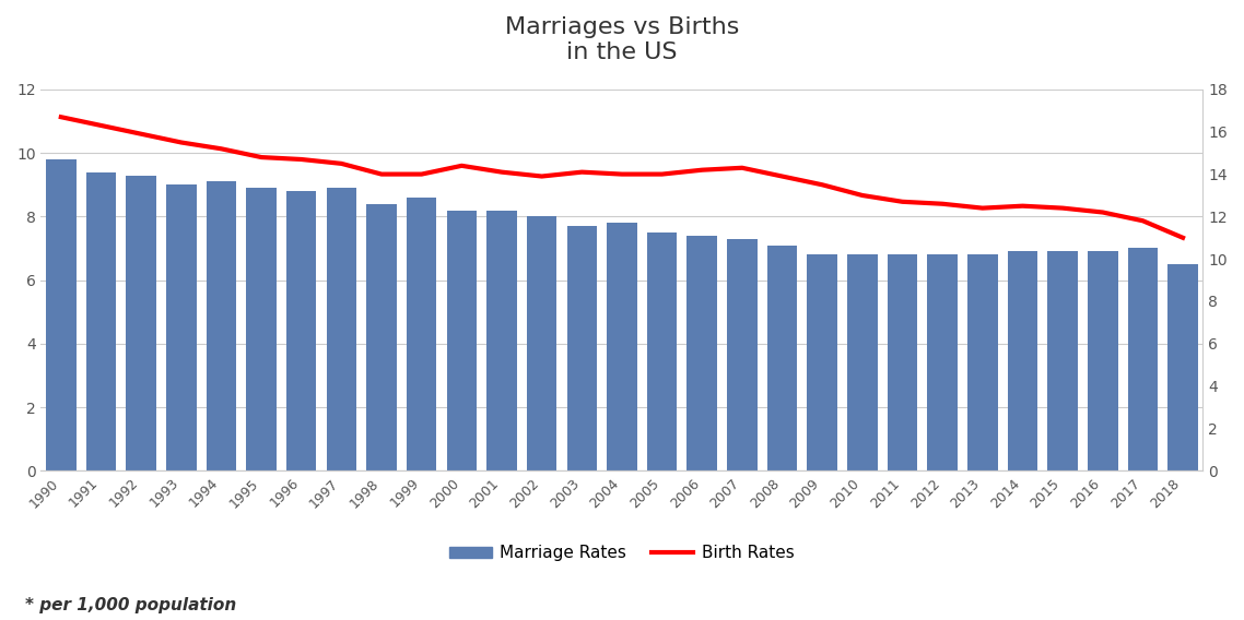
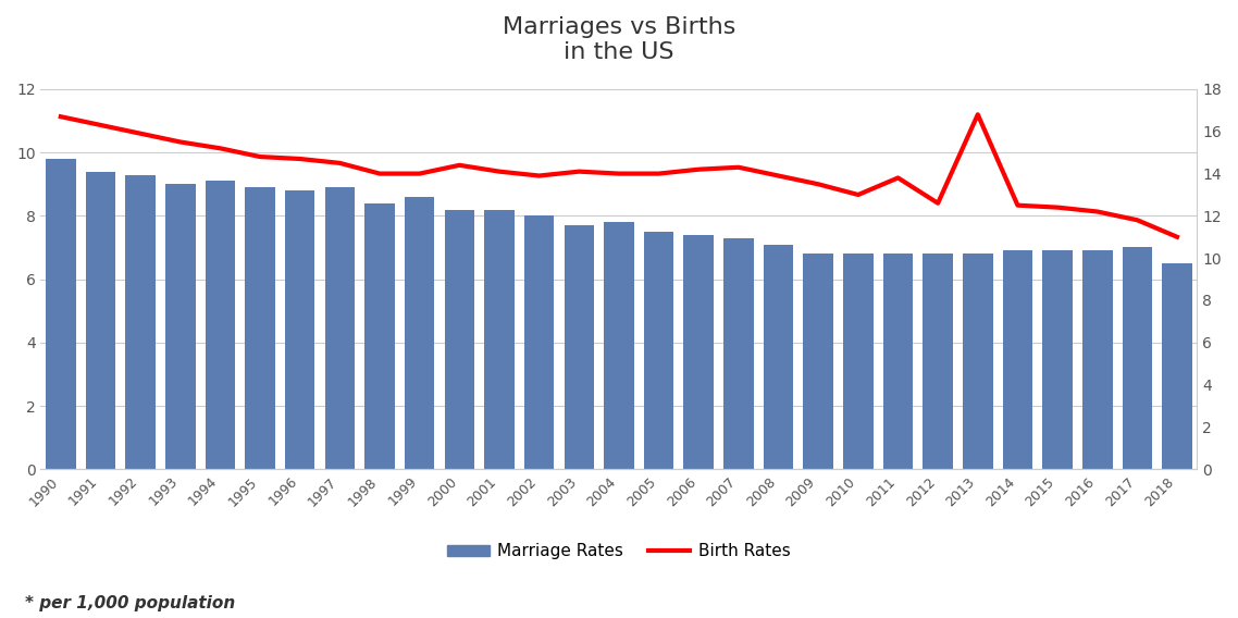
Birth Rates/2011: 12.7 -> 13.8
Birth Rates/2013: 12.4 -> 16.8
